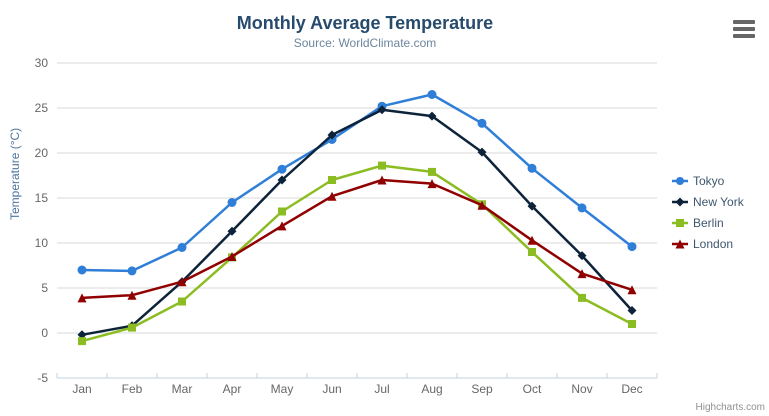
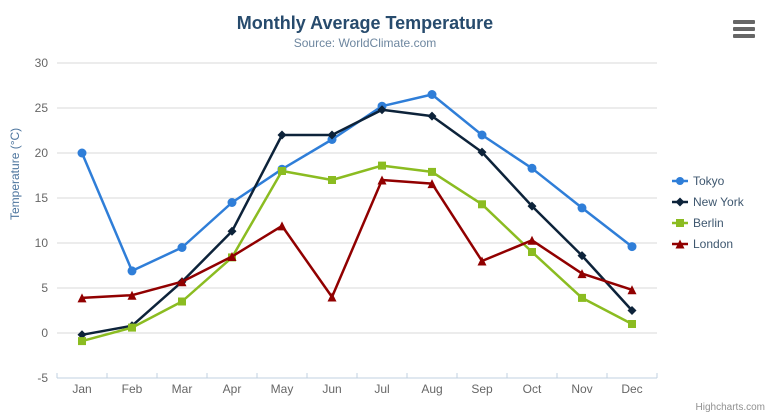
Tokyo/Jan: 7 -> 20
New York/May: 17 -> 22
Berlin/May: 14 -> 18
London/Jun: 15 -> 4
Tokyo/Sep: 23 -> 22
London/Sep: 14 -> 8
